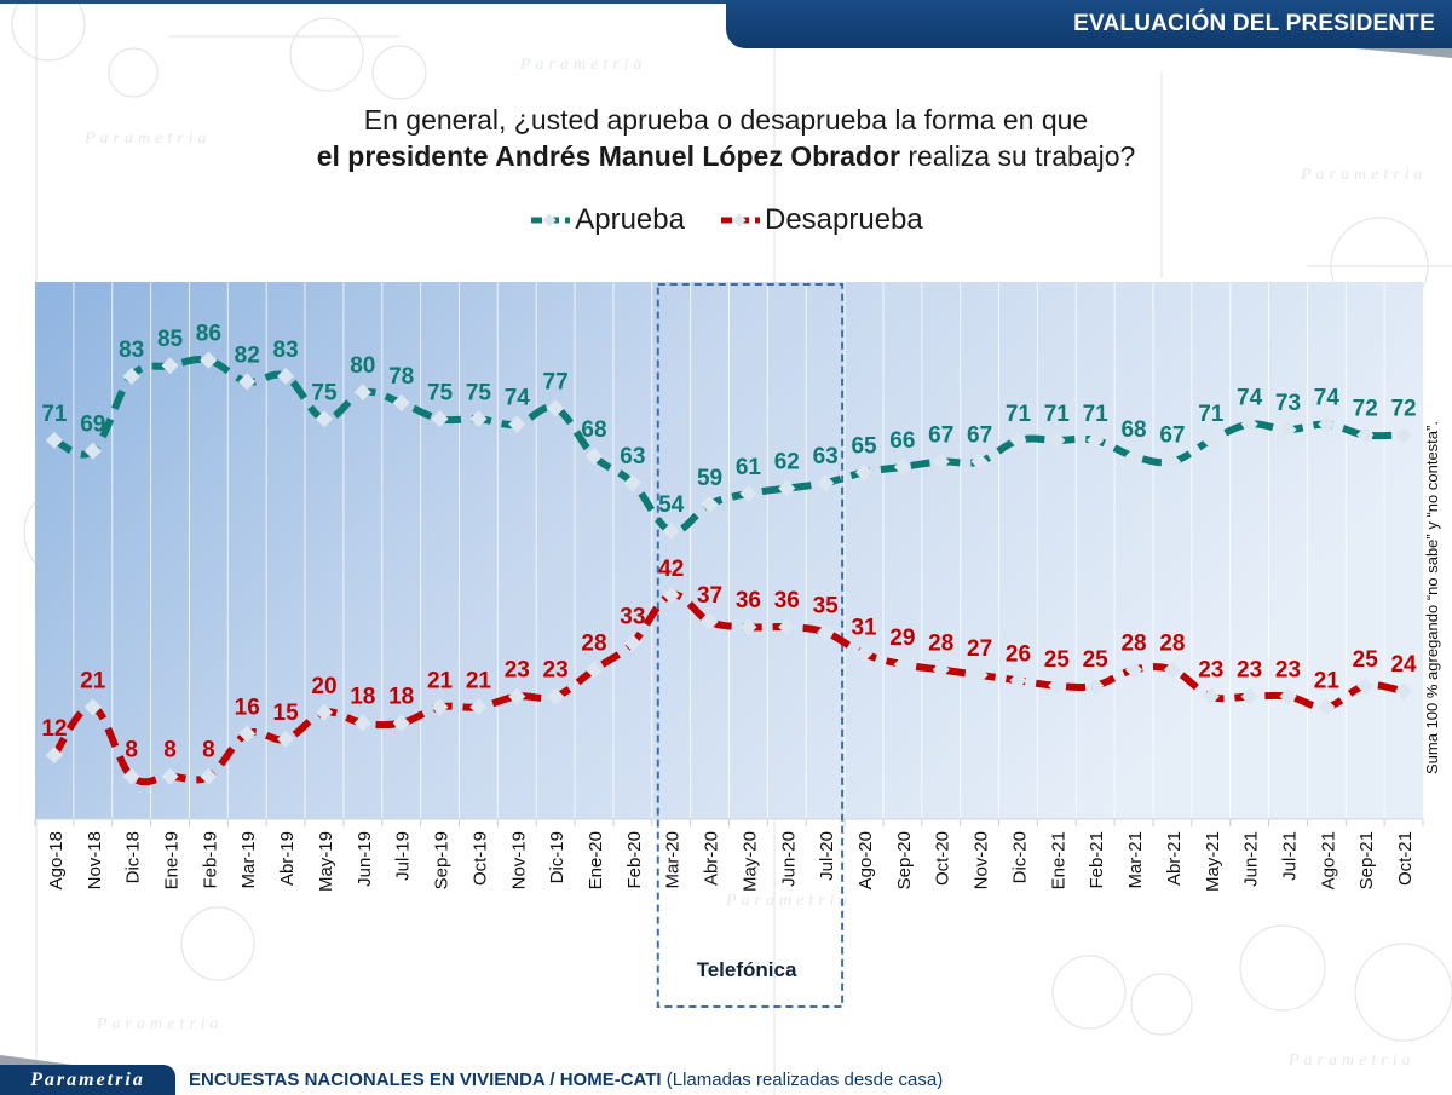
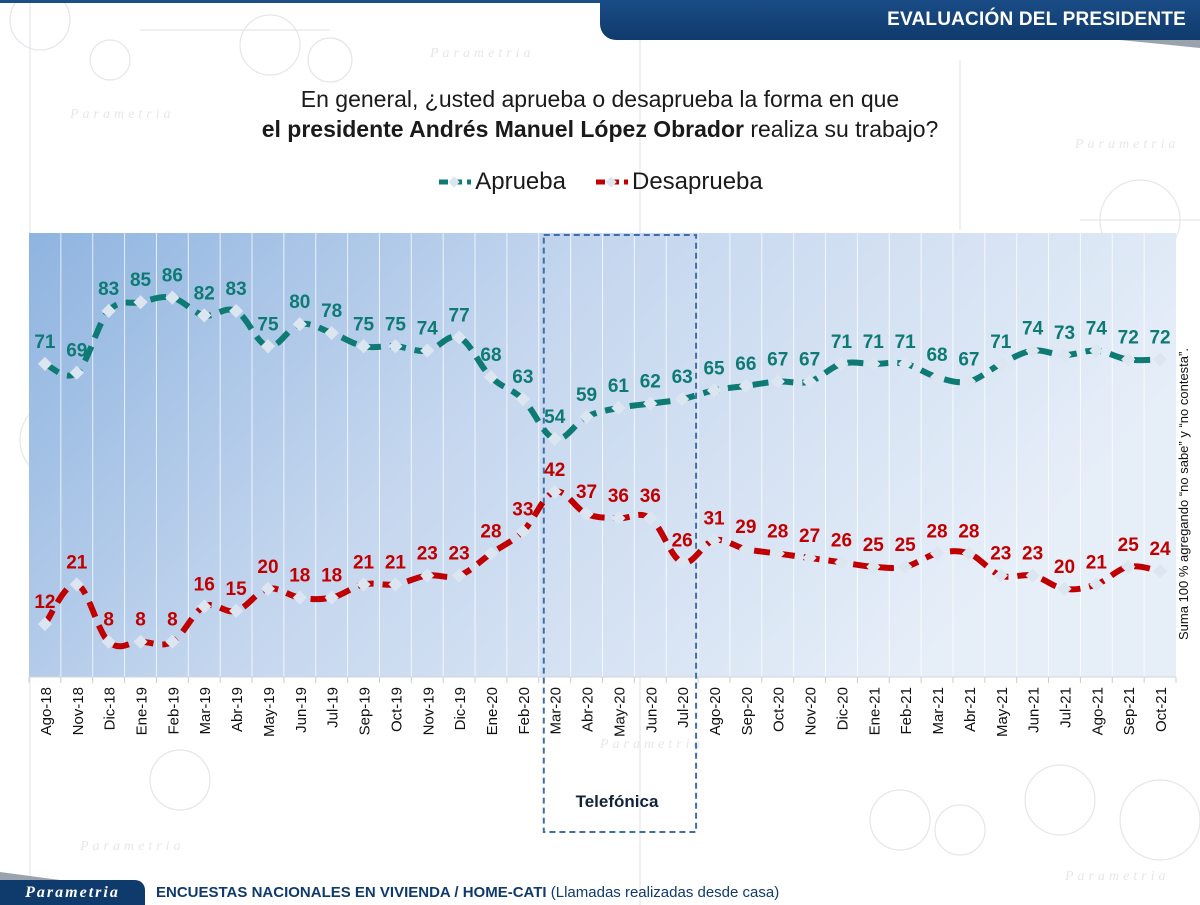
Desaprueba/Jul-20: 35 -> 26
Desaprueba/Jul-21: 23 -> 20
